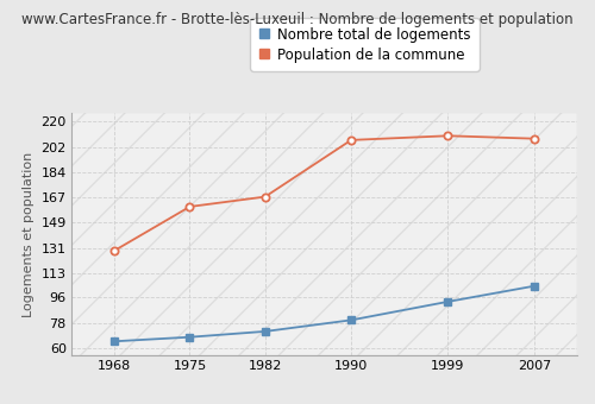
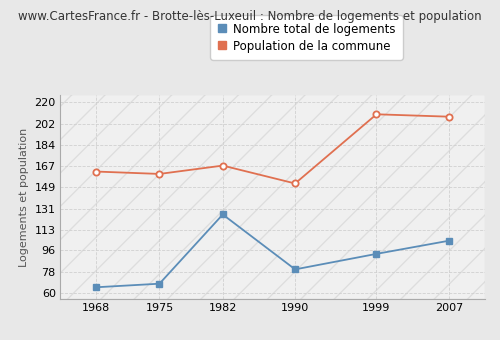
Population de la commune/1968: 129 -> 162
Nombre total de logements/1982: 72 -> 126
Population de la commune/1990: 207 -> 152
